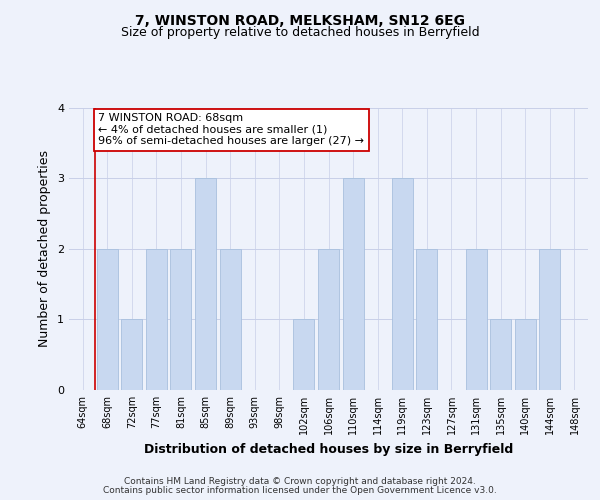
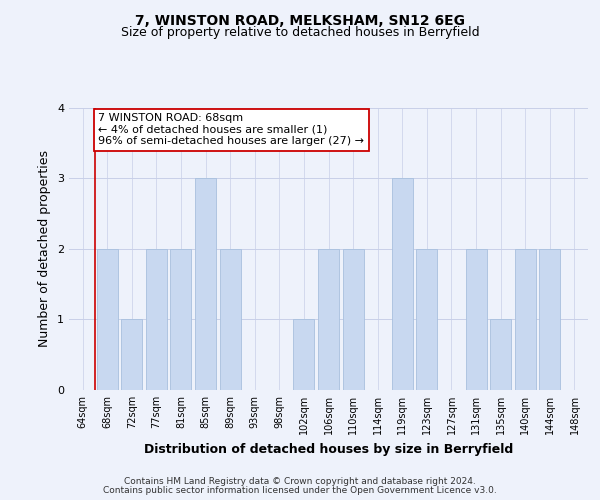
110sqm: 3 -> 2
140sqm: 1 -> 2
